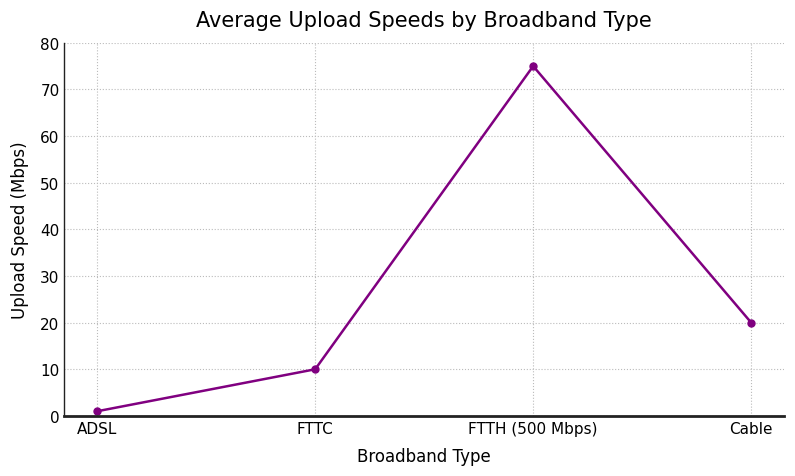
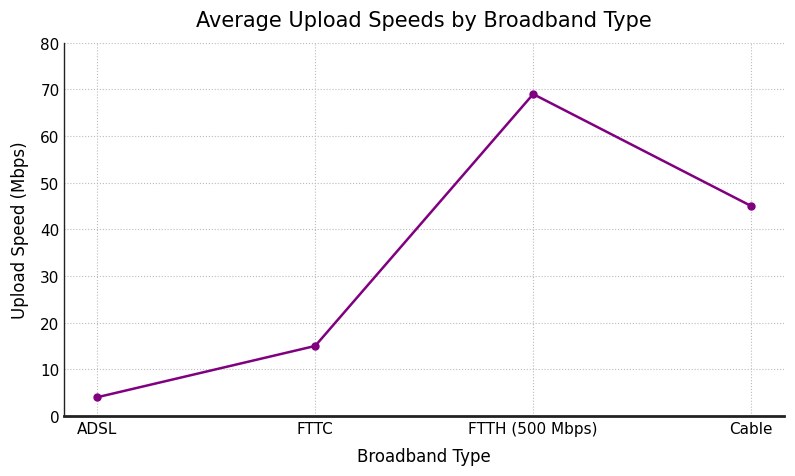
ADSL: 1 -> 4
FTTC: 10 -> 15
FTTH (500 Mbps): 75 -> 69
Cable: 20 -> 45
